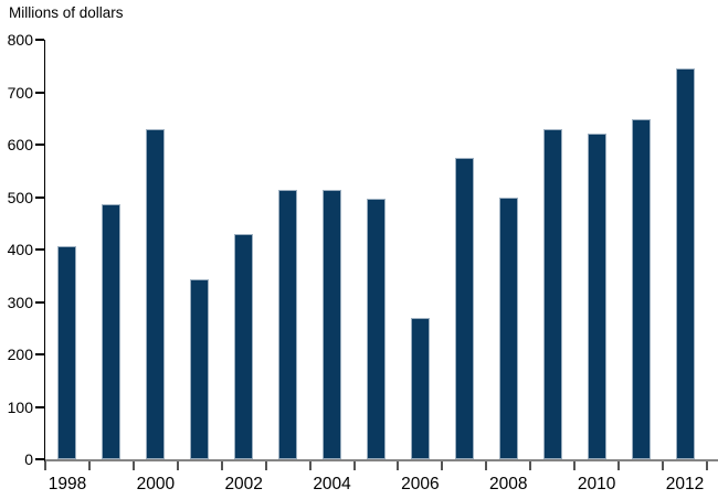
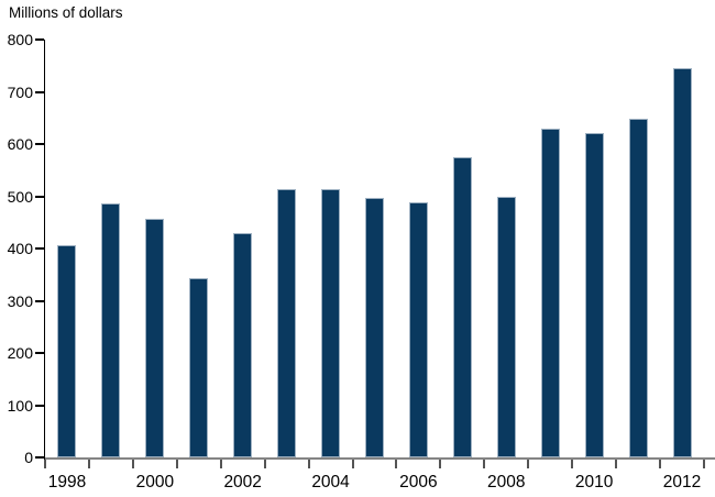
2000: 630 -> 460
2006: 270 -> 490
